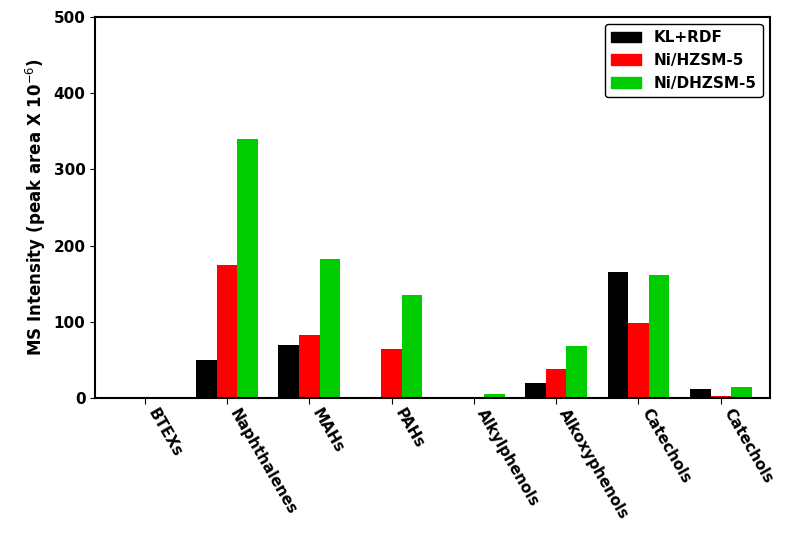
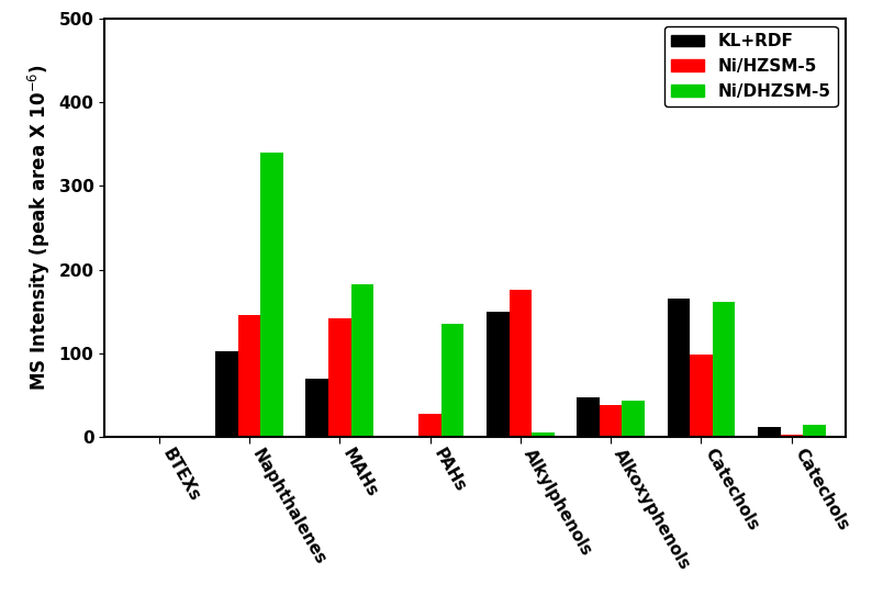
KL+RDF/Naphthalenes: 50 -> 102
Ni/HZSM-5/Naphthalenes: 175 -> 146
Ni/HZSM-5/MAHs: 83 -> 142
Ni/HZSM-5/PAHs: 65 -> 28
KL+RDF/Alkylphenols: 2 -> 150
Ni/HZSM-5/Alkylphenols: 2 -> 176
KL+RDF/Alkoxyphenols: 20 -> 48
Ni/DHZSM-5/Alkoxyphenols: 68 -> 44
